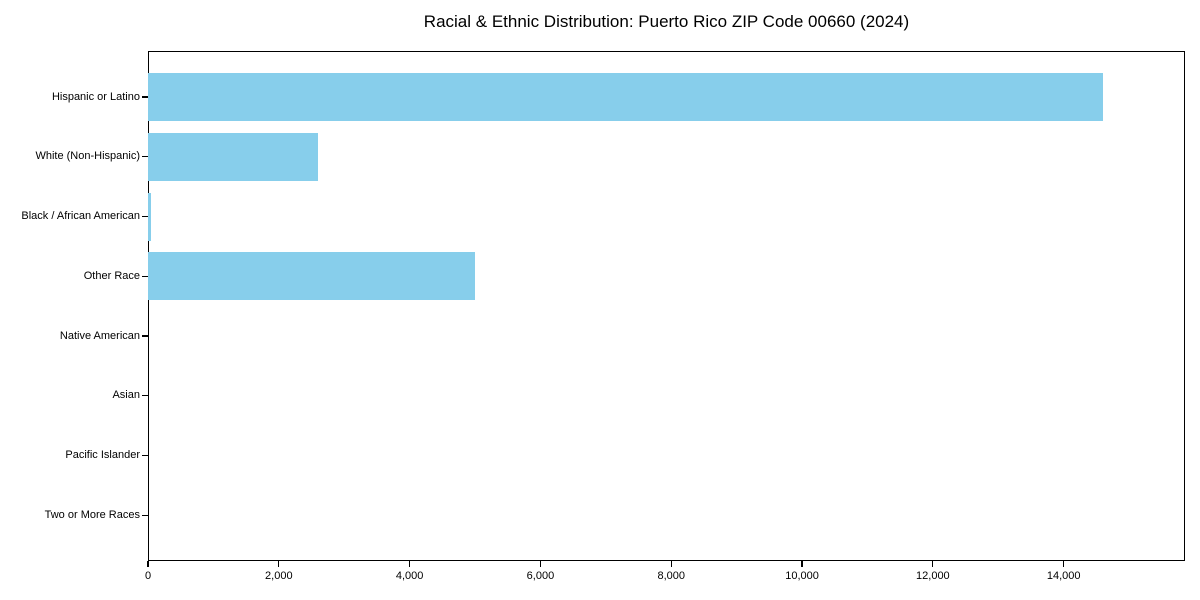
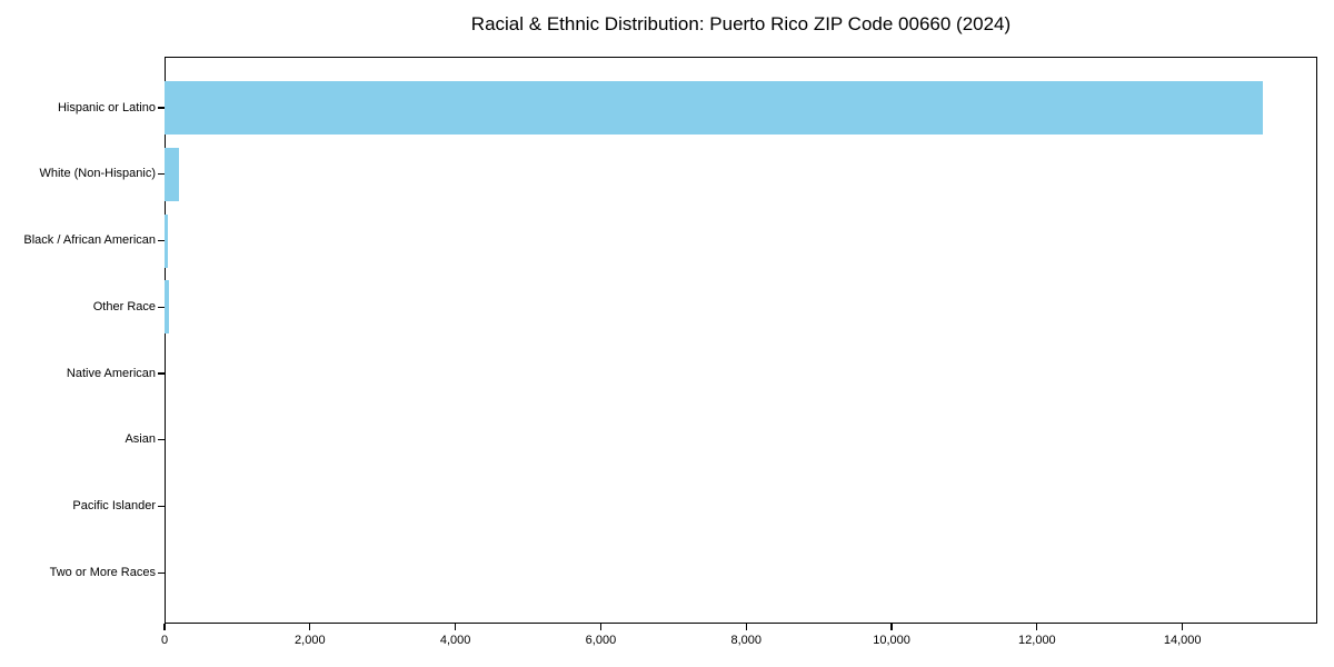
Hispanic or Latino: 14600 -> 15100
White (Non-Hispanic): 2600 -> 200
Other Race: 5000 -> 100
